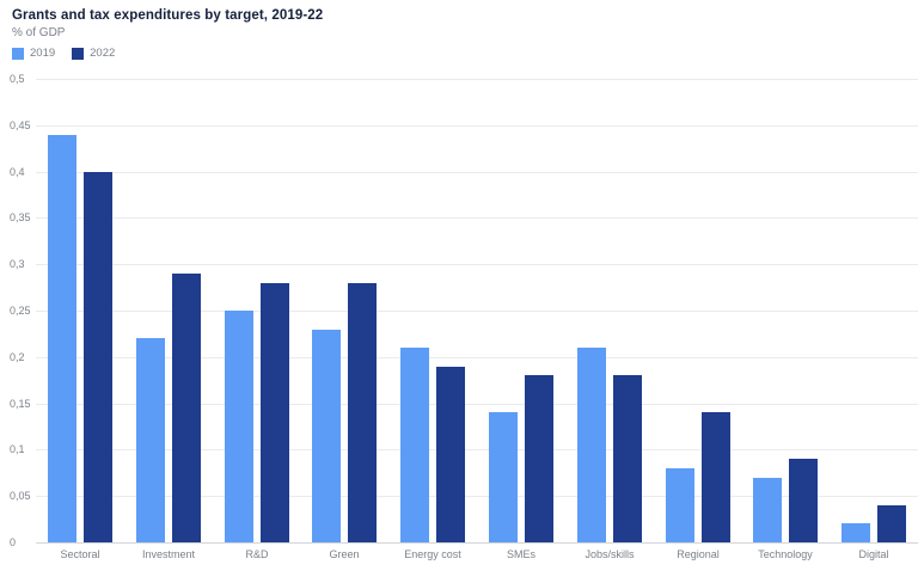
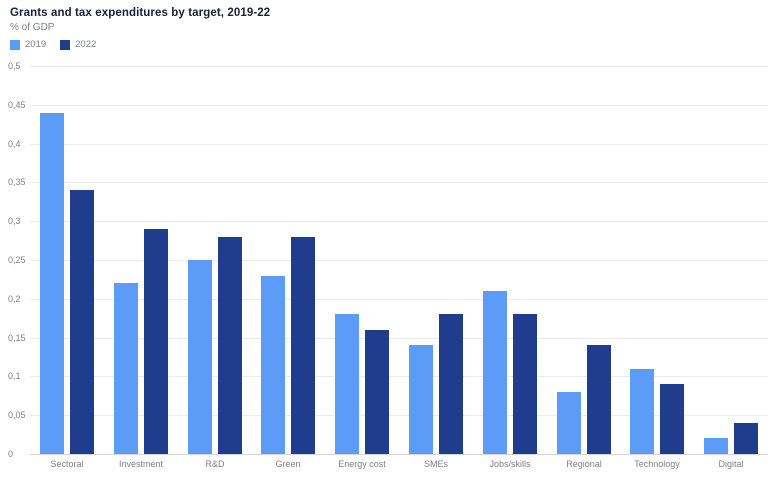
2022/Sectoral: 0,40 -> 0,34
2019/Energy cost: 0,21 -> 0,18
2022/Energy cost: 0,19 -> 0,16
2019/Technology: 0,07 -> 0,11
